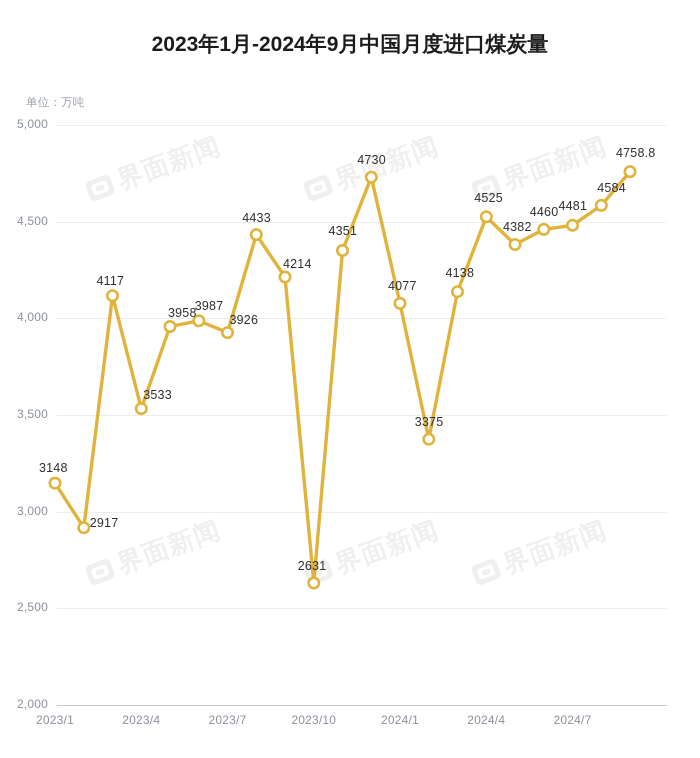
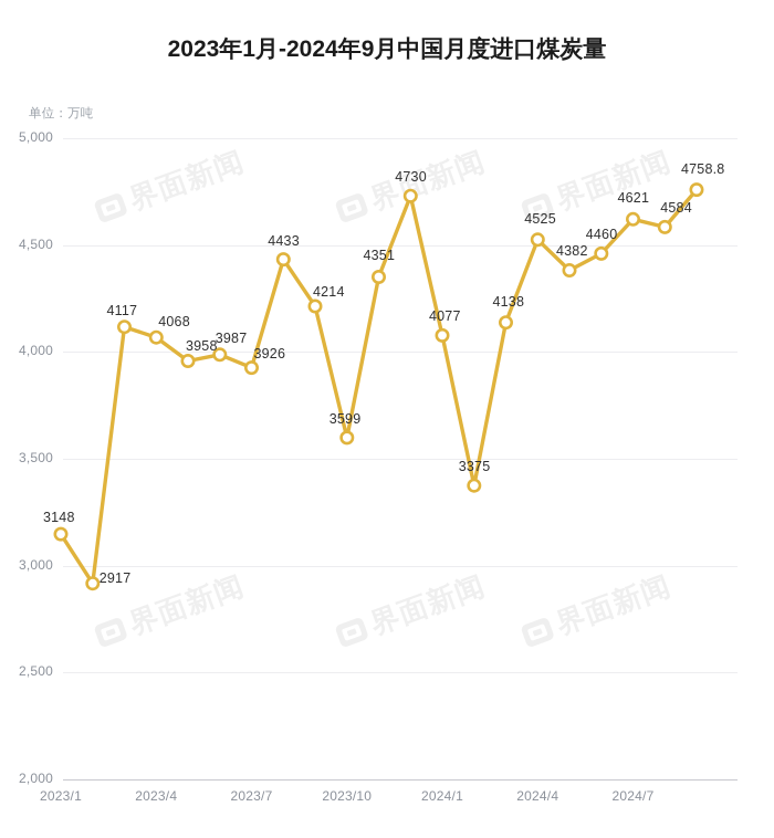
2023/4: 3533 -> 4068
2023/10: 2631 -> 3599
2024/7: 4481 -> 4621
